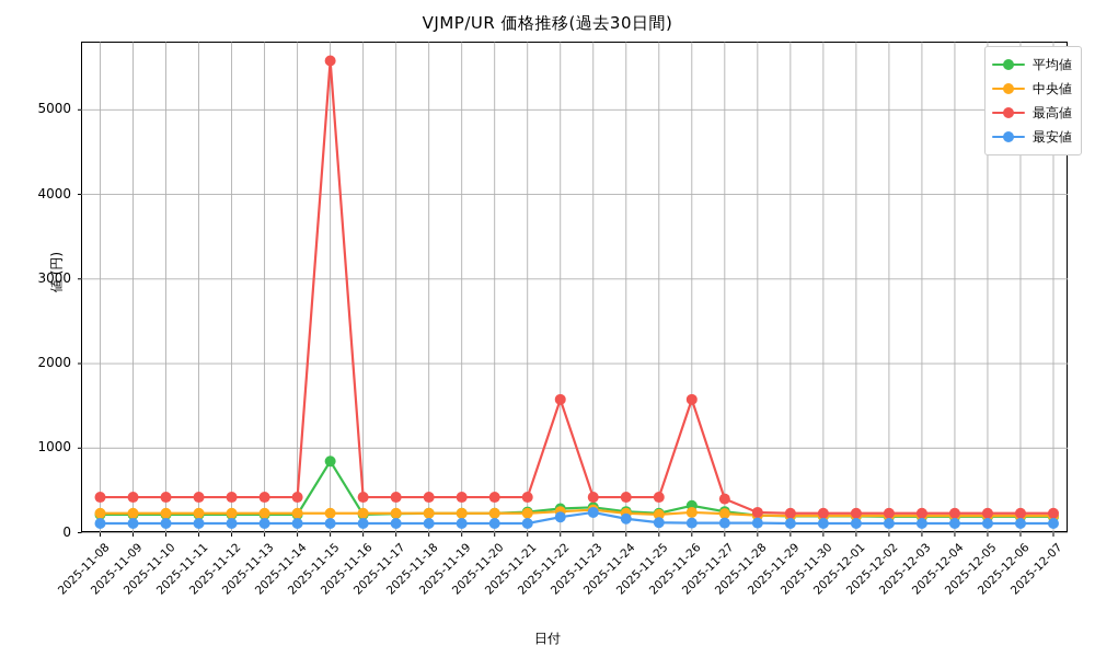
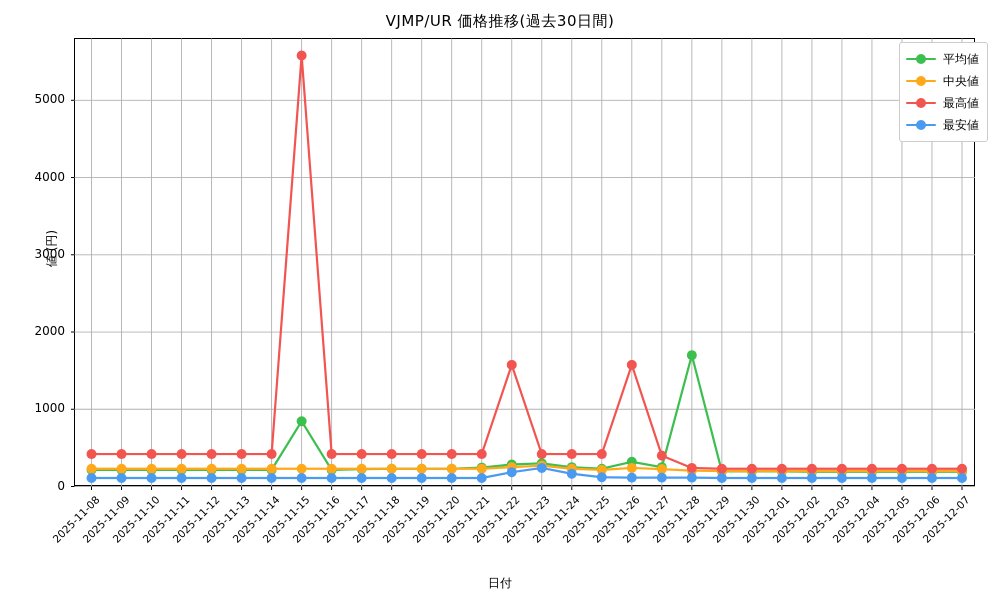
平均値/2025-11-28: 200 -> 1700
